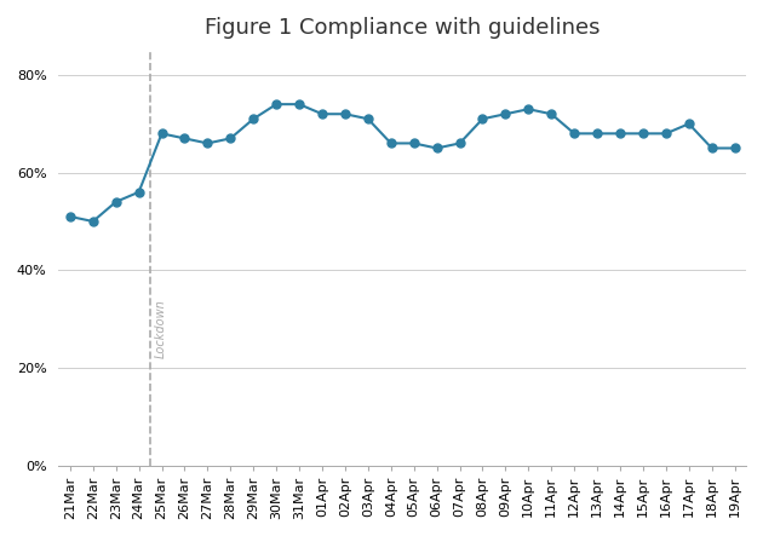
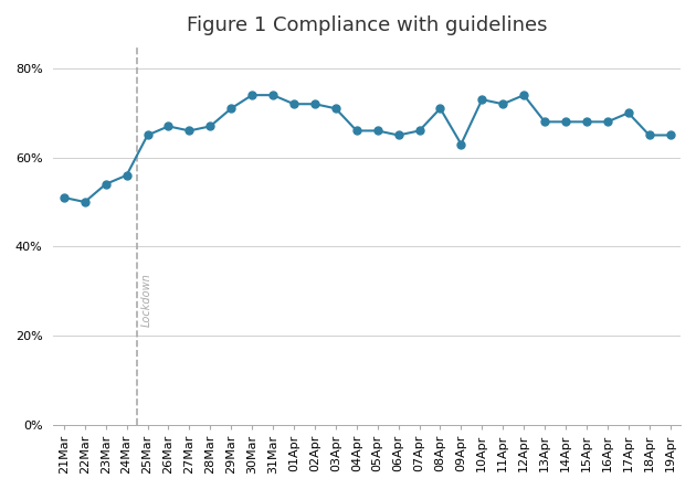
25Mar: 68% -> 65%
09Apr: 72% -> 63%
12Apr: 68% -> 74%
